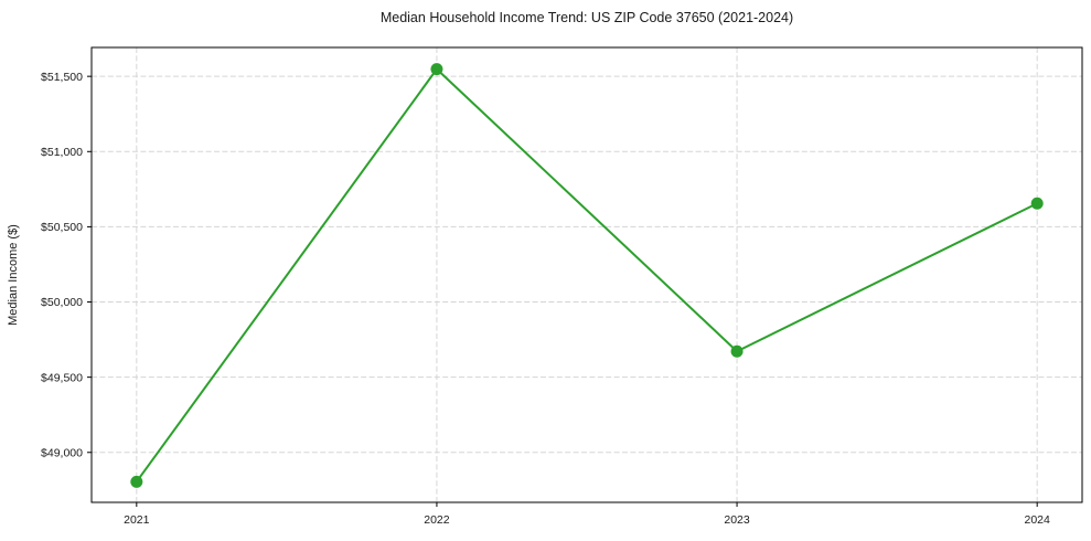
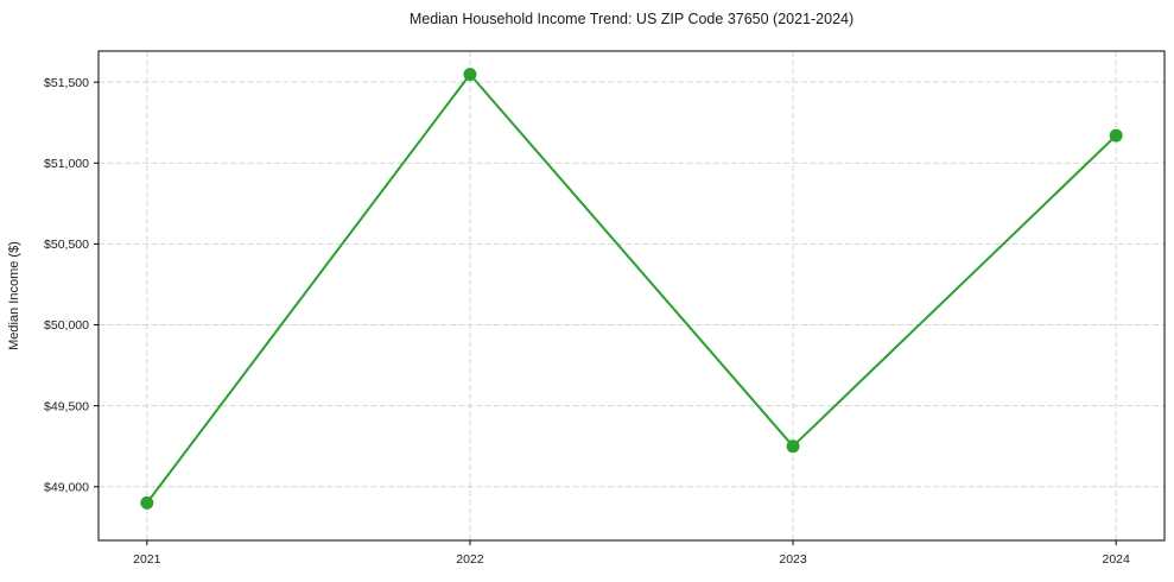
2021: $48800 -> $48900
2023: $49670 -> $49250
2024: $50660 -> $51170
